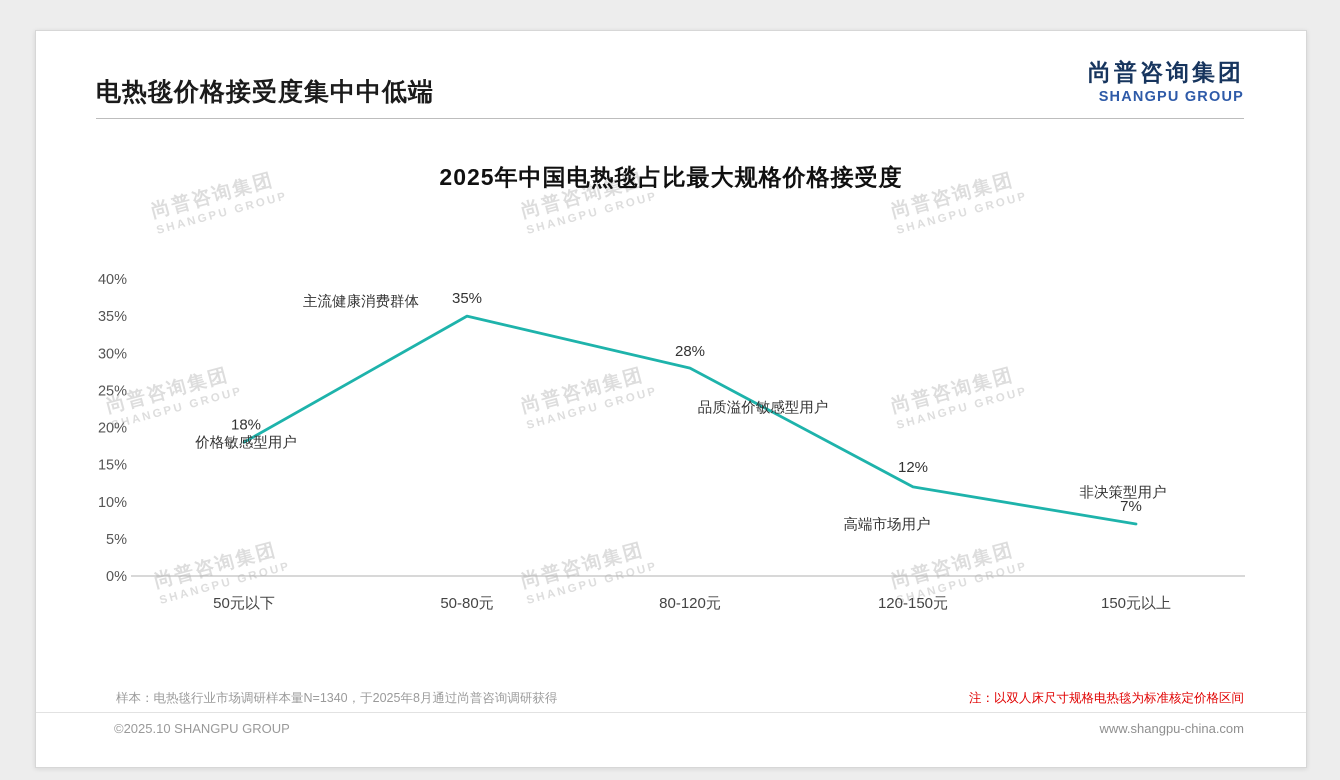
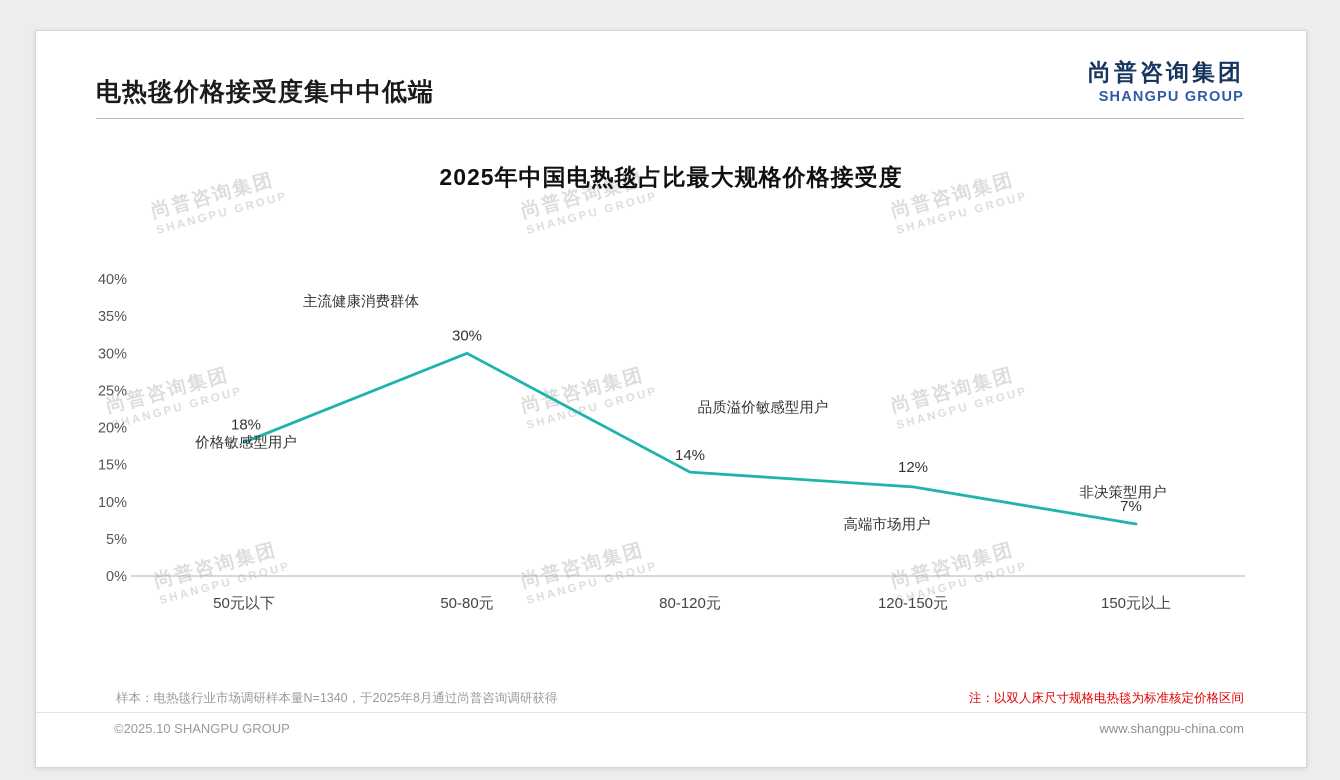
50-80元: 35% -> 30%
80-120元: 28% -> 14%
